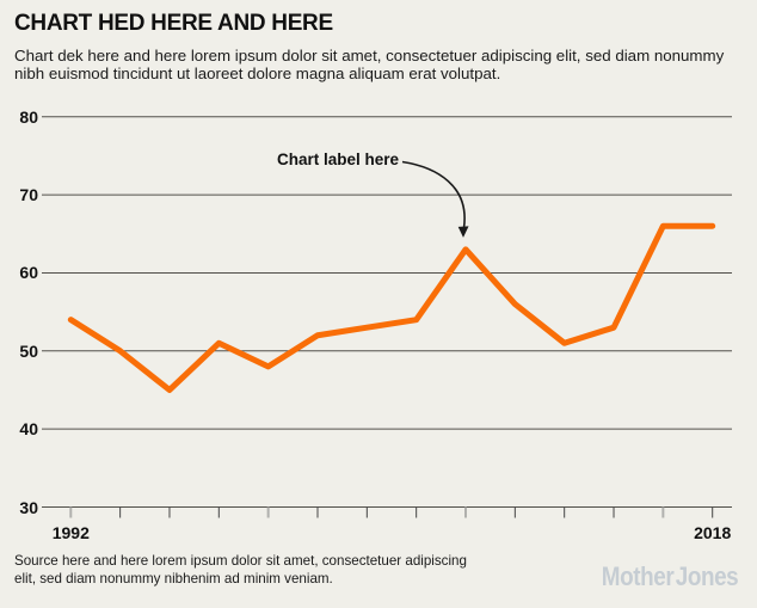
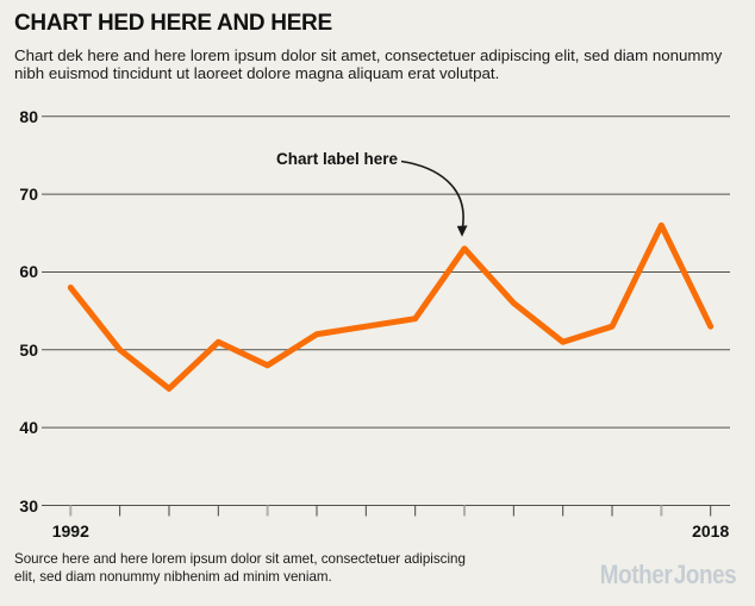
1992: 54 -> 58
2018: 66 -> 53
